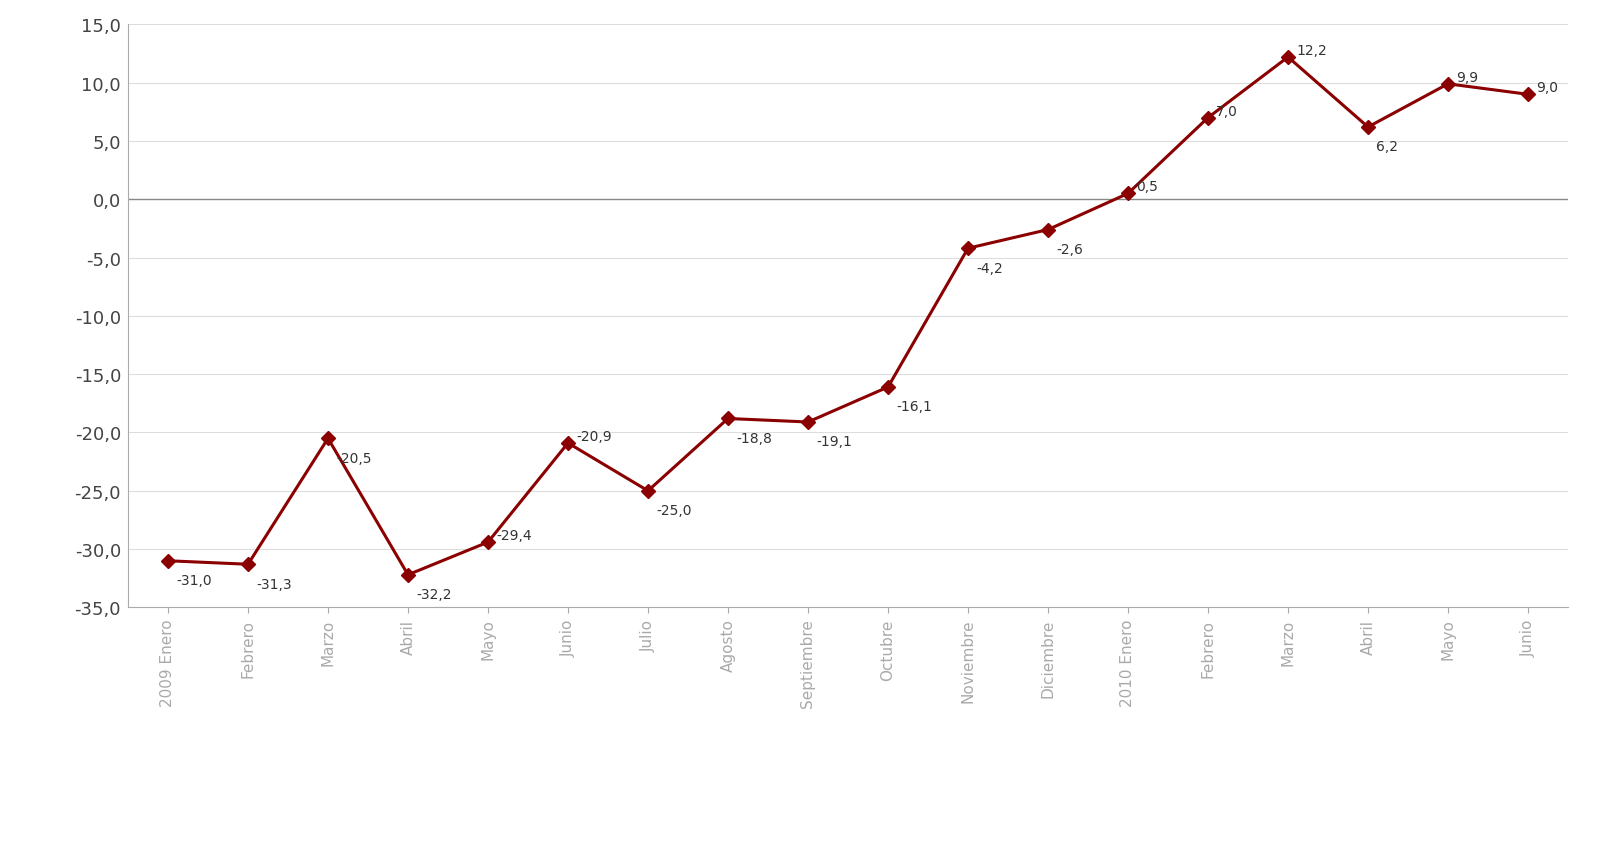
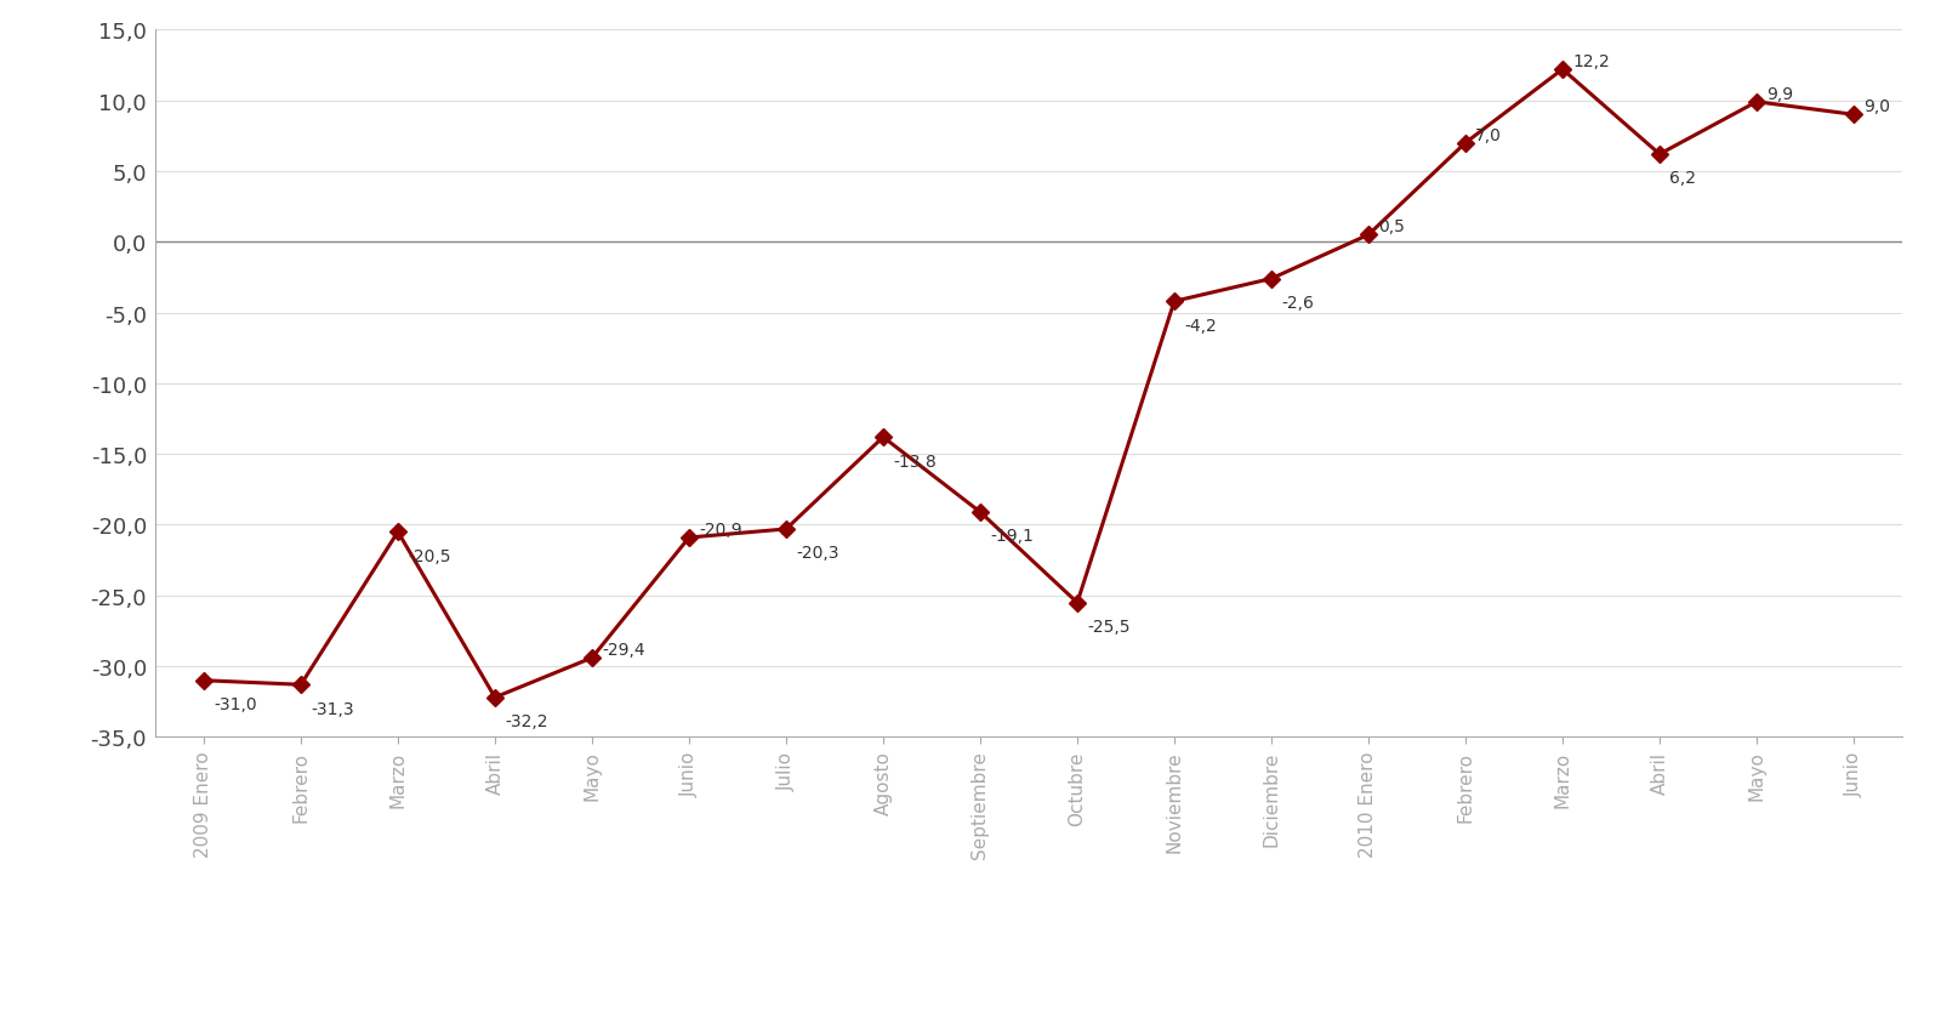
Julio: -25,0 -> -20,3
Agosto: -18,8 -> -13,8
Octubre: -16,1 -> -25,5
